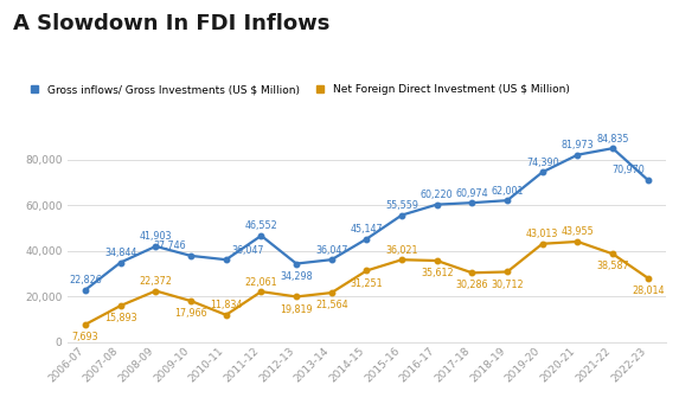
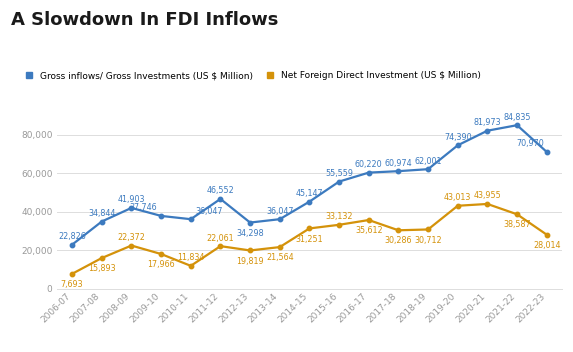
Net Foreign Direct Investment (US $ Million)/2015-16: 36,021 -> 33,132
